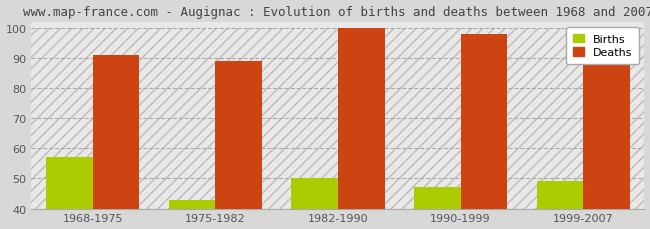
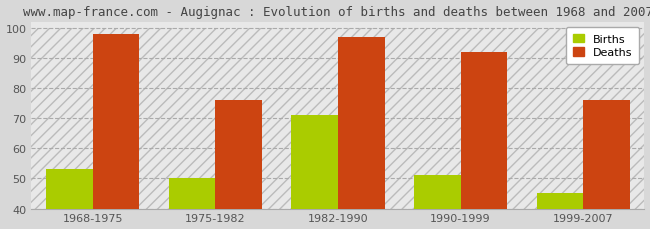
Births/1968-1975: 57 -> 53
Deaths/1968-1975: 91 -> 98
Births/1975-1982: 43 -> 50
Deaths/1975-1982: 89 -> 76
Births/1982-1990: 50 -> 71
Deaths/1982-1990: 100 -> 97
Births/1990-1999: 47 -> 51
Deaths/1990-1999: 98 -> 92
Births/1999-2007: 49 -> 45
Deaths/1999-2007: 88 -> 76
